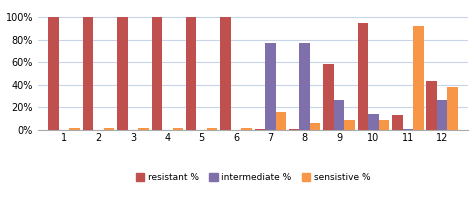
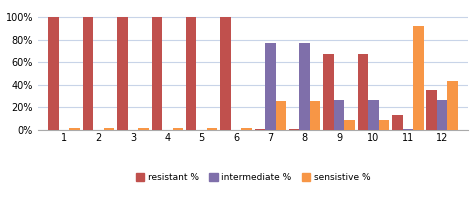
sensistive %/7: 16% -> 26%
sensistive %/8: 6% -> 26%
resistant %/9: 58% -> 67%
resistant %/10: 95% -> 67%
intermediate %/10: 14% -> 27%
resistant %/12: 43% -> 35%
sensistive %/12: 38% -> 43%
